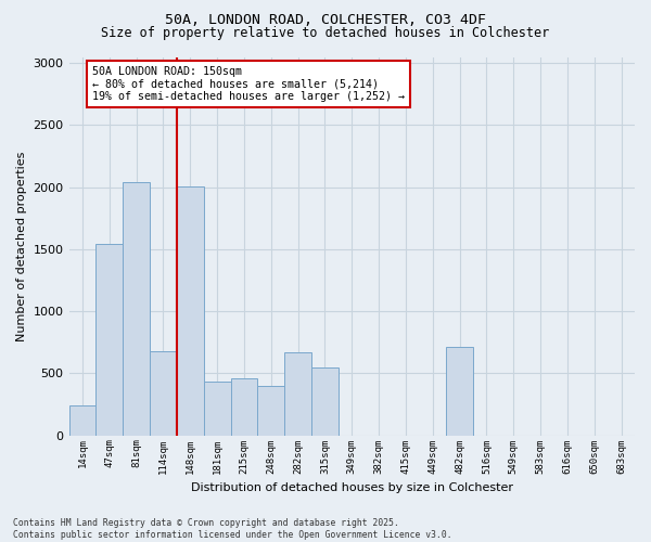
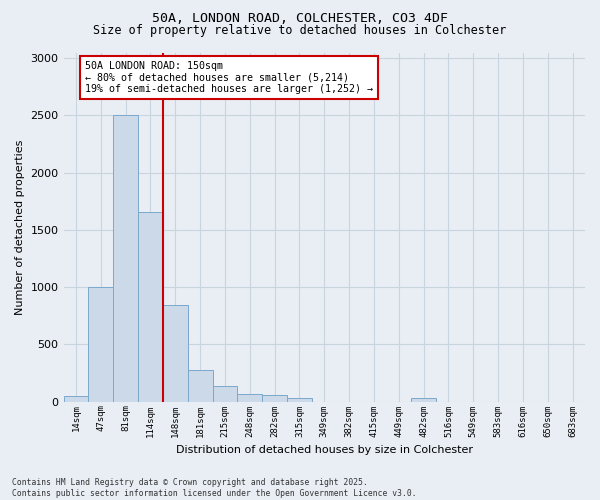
14sqm: 240 -> 50
47sqm: 1540 -> 1000
81sqm: 2040 -> 2500
114sqm: 680 -> 1660
148sqm: 2010 -> 840
181sqm: 430 -> 280
215sqm: 460 -> 140
248sqm: 400 -> 60
282sqm: 670 -> 60
315sqm: 550 -> 30
482sqm: 710 -> 30
